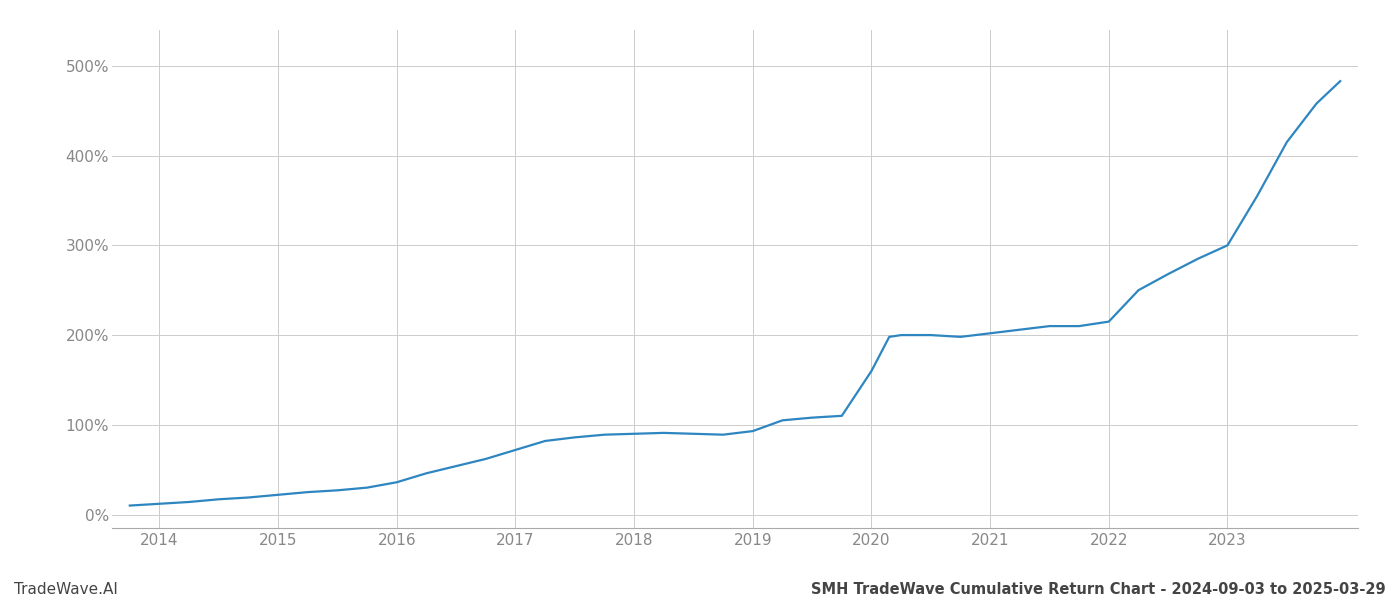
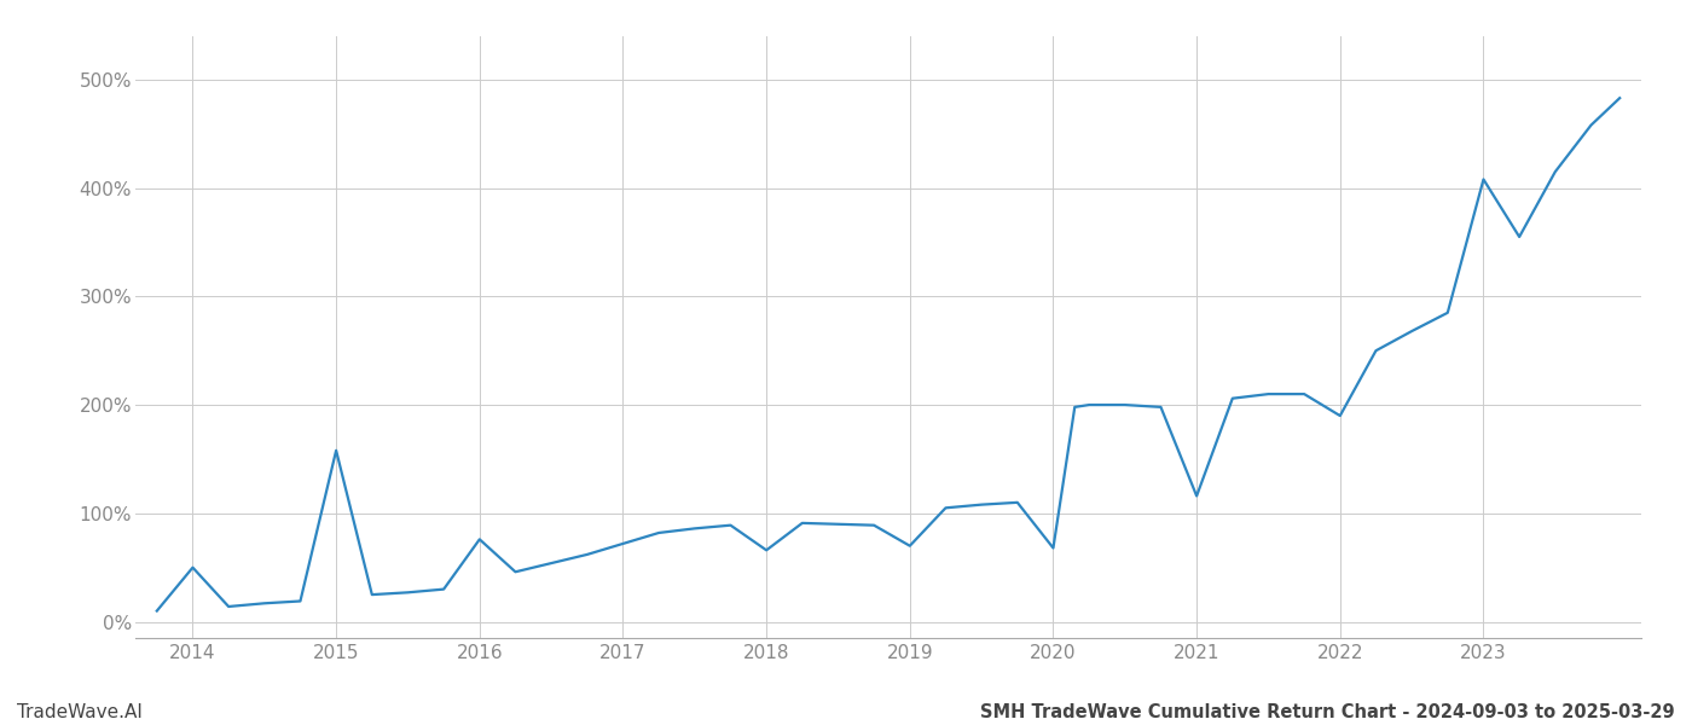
2014: 12% -> 50%
2015: 22% -> 158%
2016: 36% -> 76%
2018: 90% -> 66%
2019: 93% -> 70%
2020: 160% -> 68%
2021: 202% -> 116%
2022: 215% -> 190%
2023: 300% -> 408%
